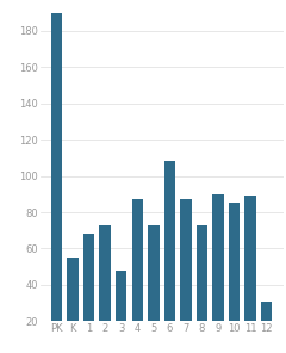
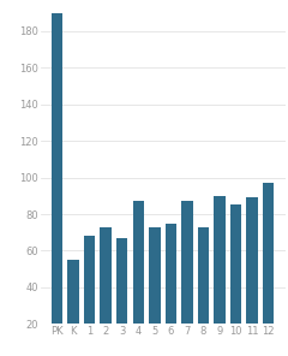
3: 48 -> 67
6: 108 -> 75
12: 31 -> 97
